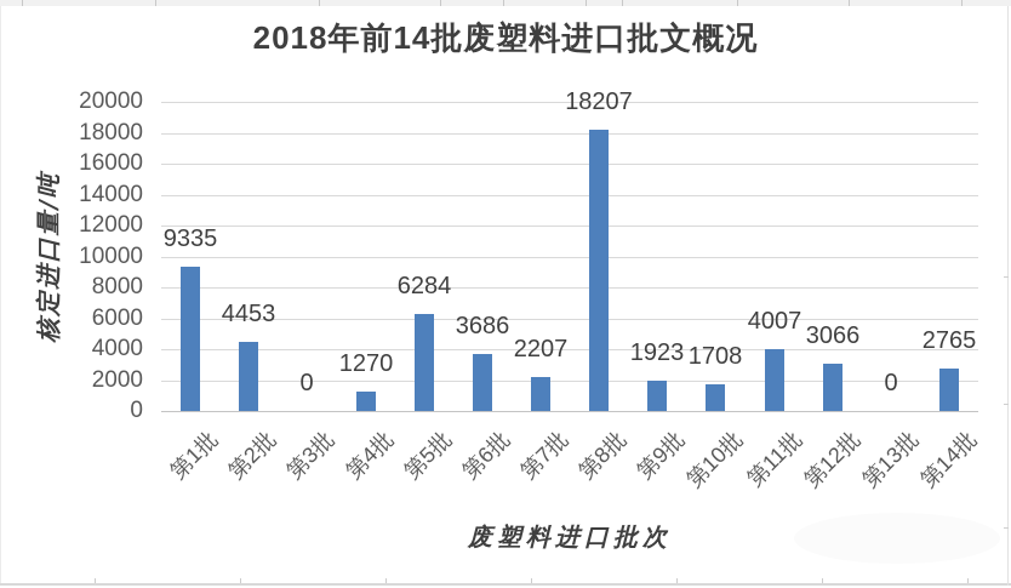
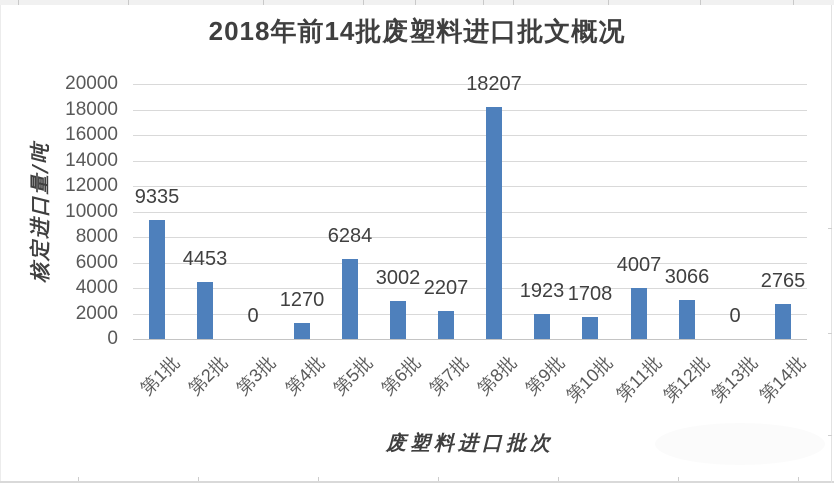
第6批: 3686 -> 3002
